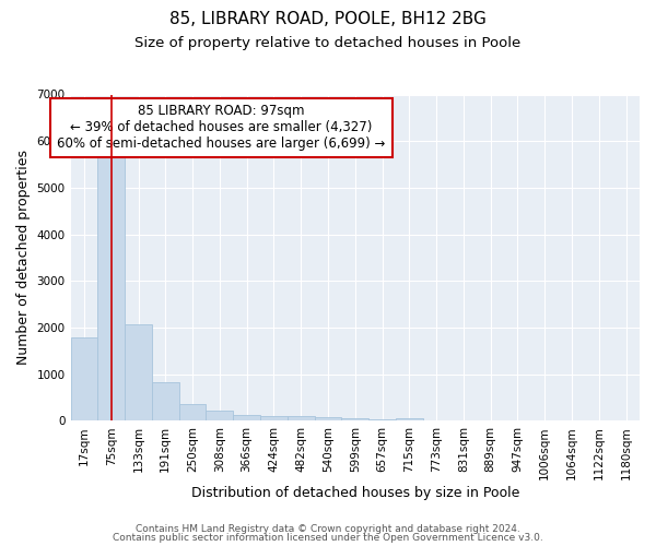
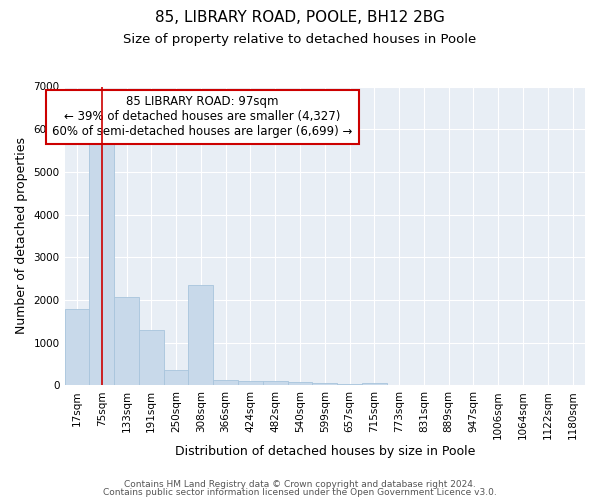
191sqm: 820 -> 1300
308sqm: 220 -> 2350
